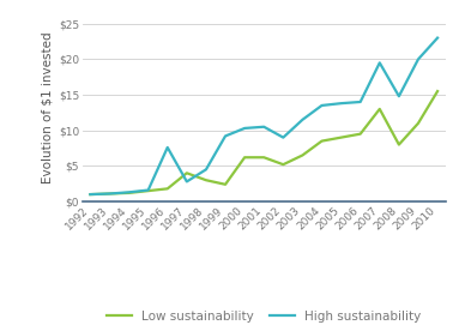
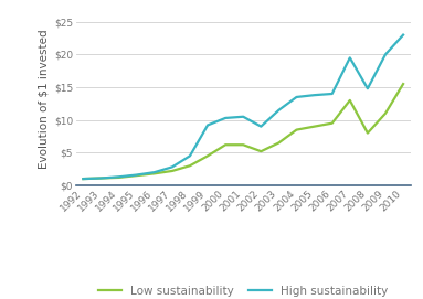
High sustainability/1996: $7.6 -> $2.0
Low sustainability/1997: $4.0 -> $2.2
Low sustainability/1999: $2.4 -> $4.5
